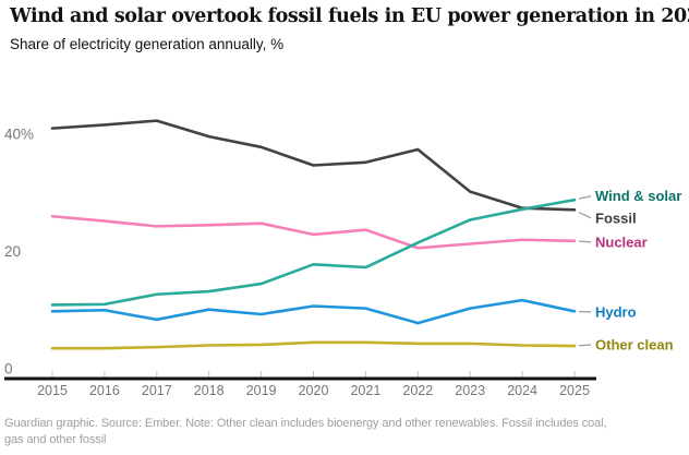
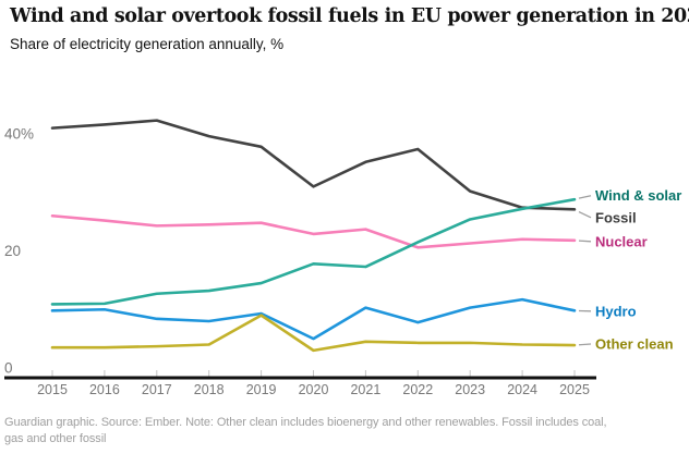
Hydro/2018: 10% -> 8%
Other clean/2019: 4% -> 9%
Fossil/2020: 35% -> 31%
Hydro/2020: 11% -> 5%
Other clean/2020: 4% -> 3%
